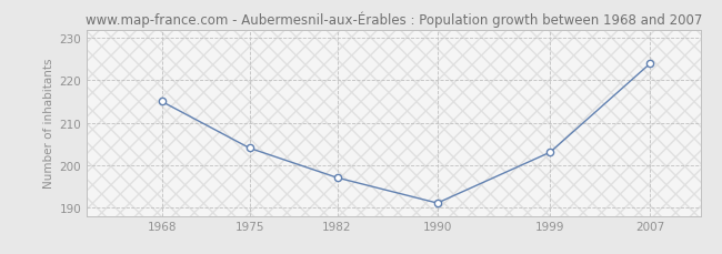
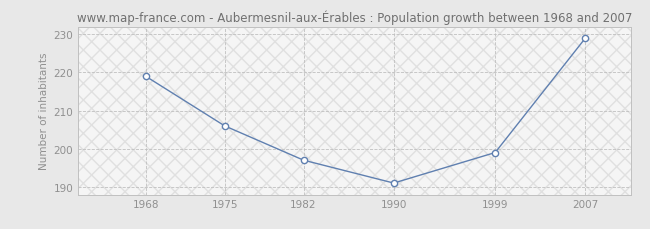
1968: 215 -> 219
1975: 204 -> 206
1999: 203 -> 199
2007: 224 -> 229
